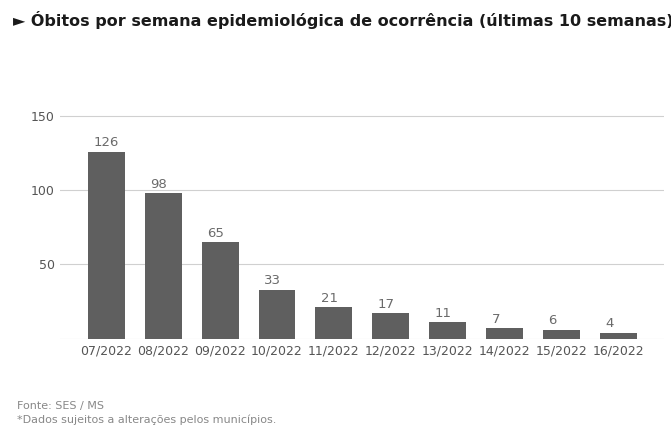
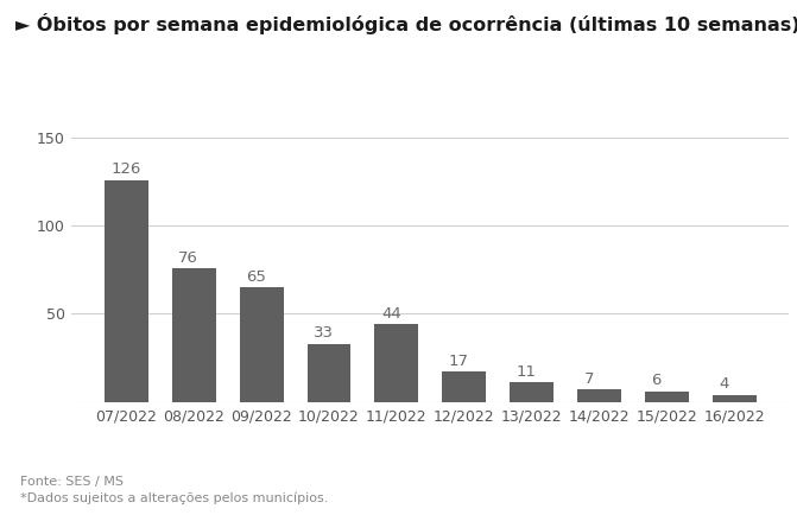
08/2022: 98 -> 76
11/2022: 21 -> 44
